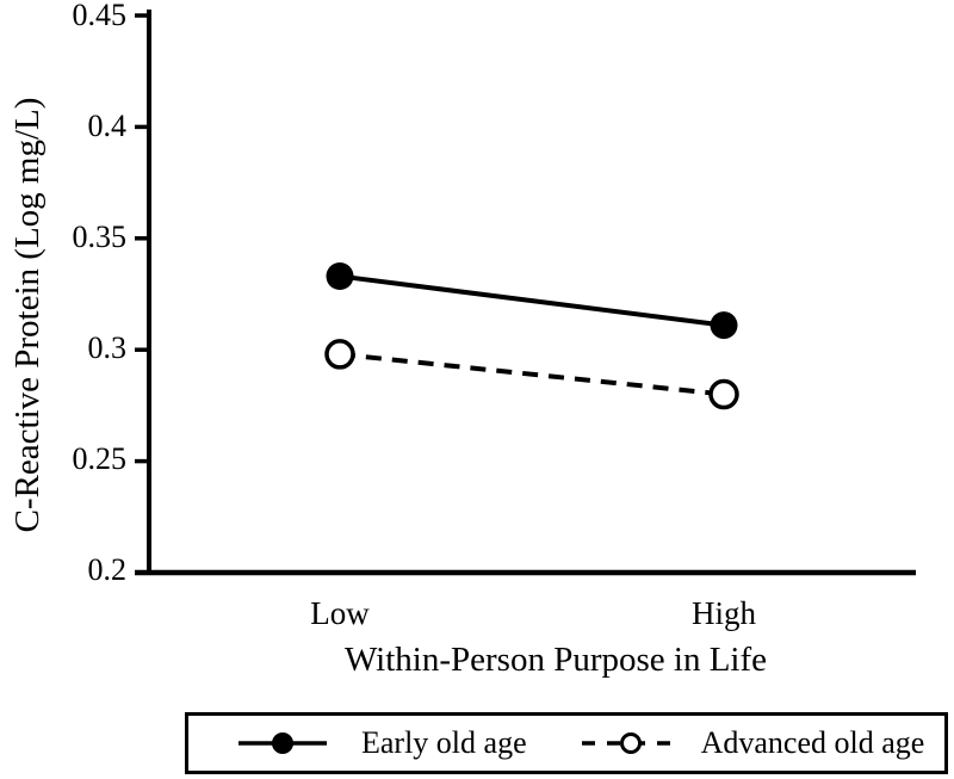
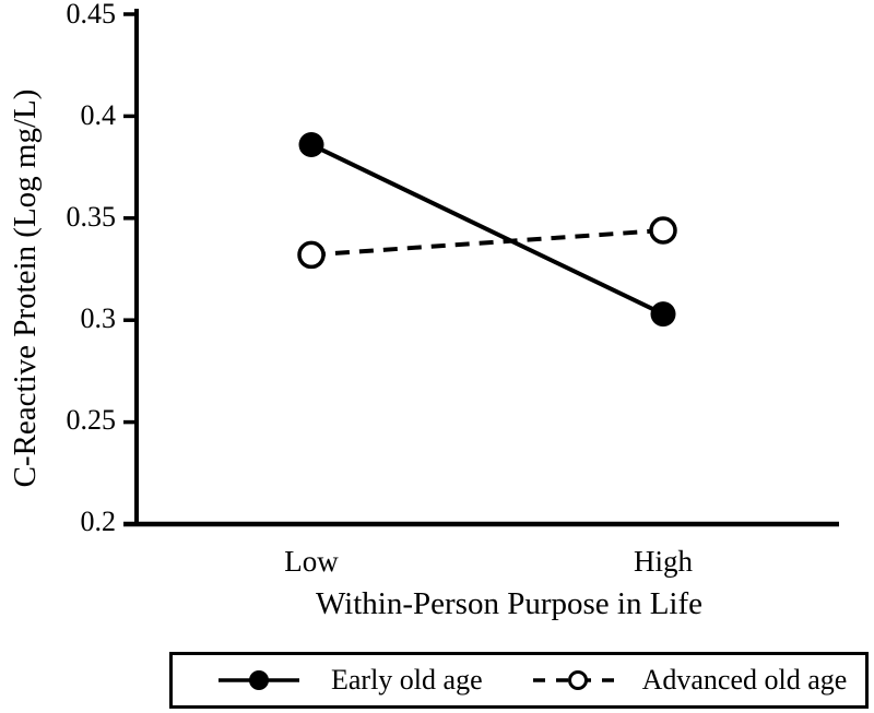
Early old age/Low: 0.333 -> 0.386
Advanced old age/Low: 0.298 -> 0.332
Early old age/High: 0.311 -> 0.303
Advanced old age/High: 0.280 -> 0.344
